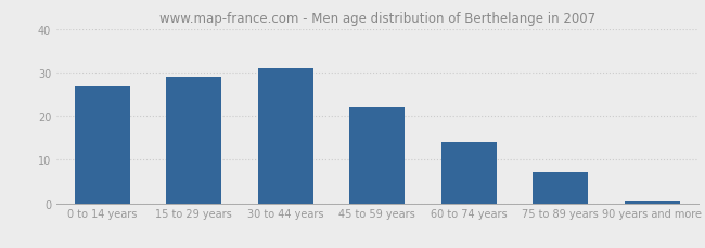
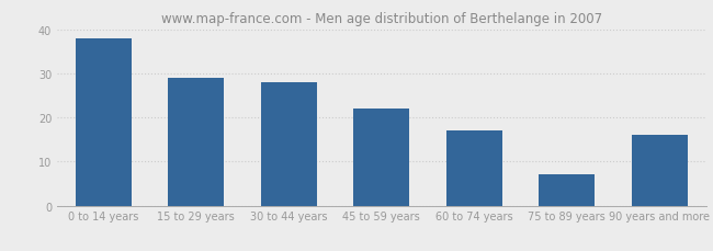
0 to 14 years: 27.0 -> 38.0
30 to 44 years: 31.0 -> 28.0
60 to 74 years: 14.0 -> 17.0
90 years and more: 0.5 -> 16.0
